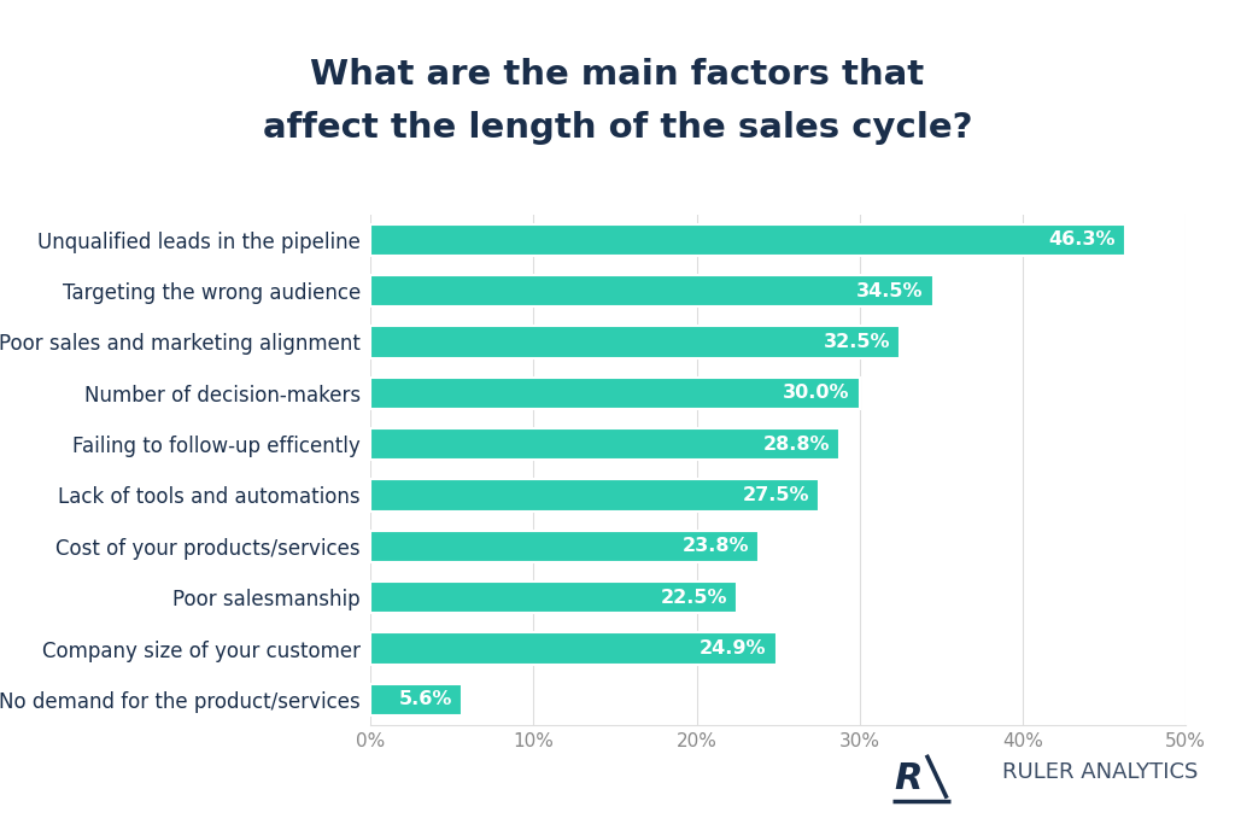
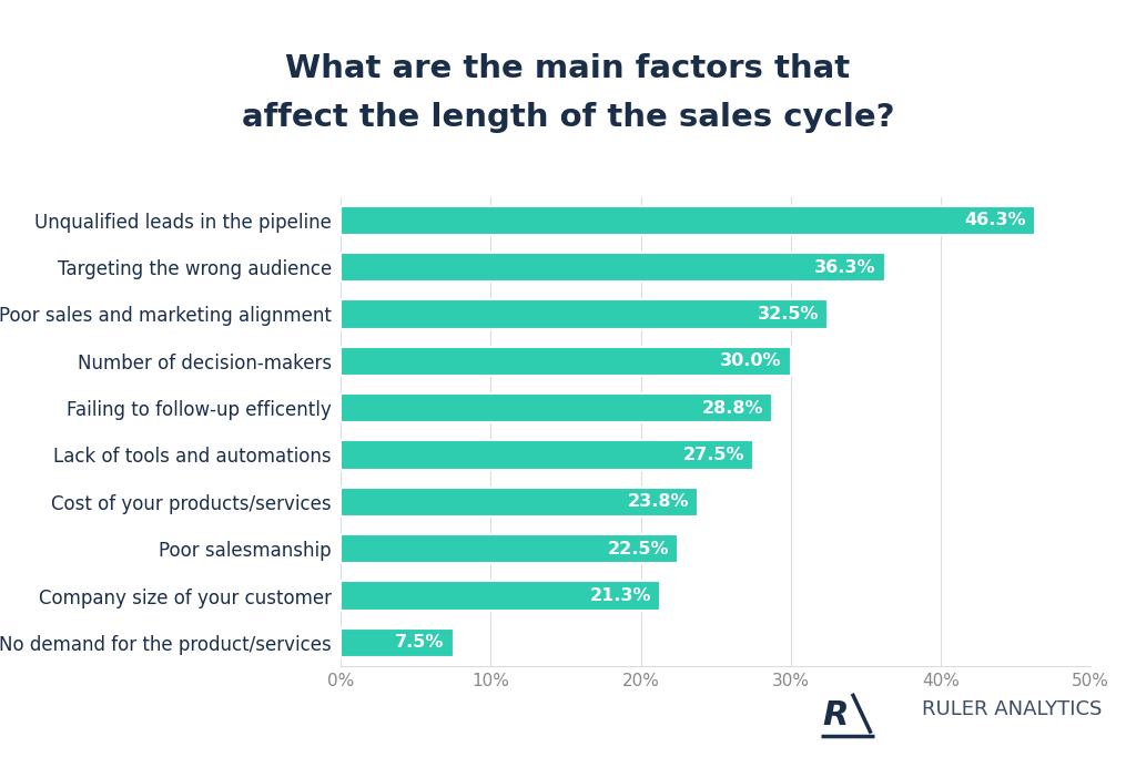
Targeting the wrong audience: 34.5% -> 36.3%
Company size of your customer: 24.9% -> 21.3%
No demand for the product/services: 5.6% -> 7.5%
